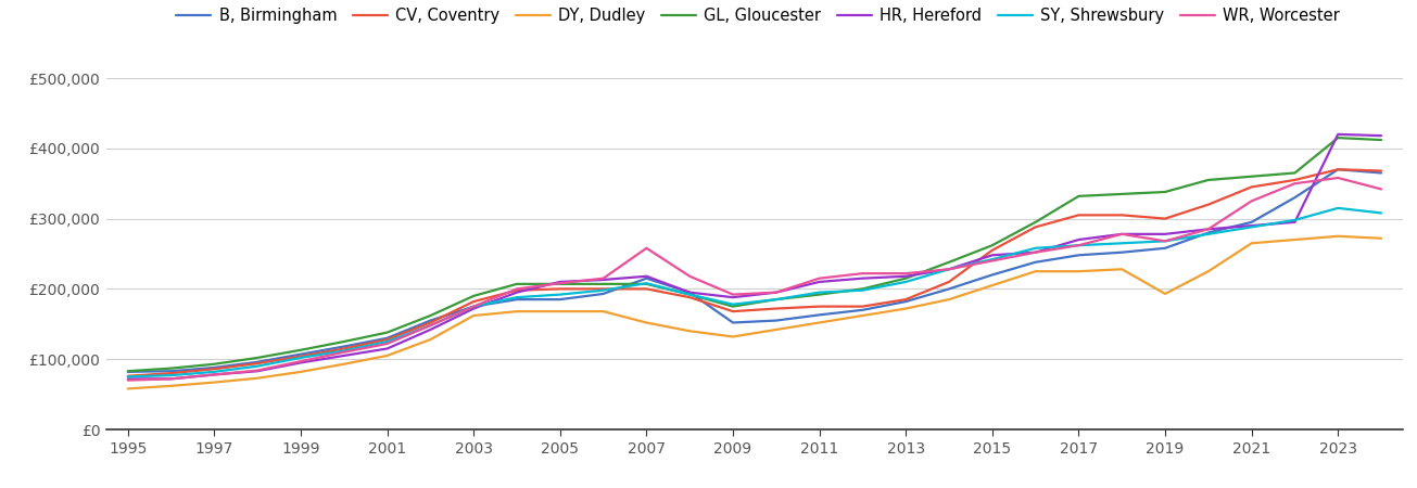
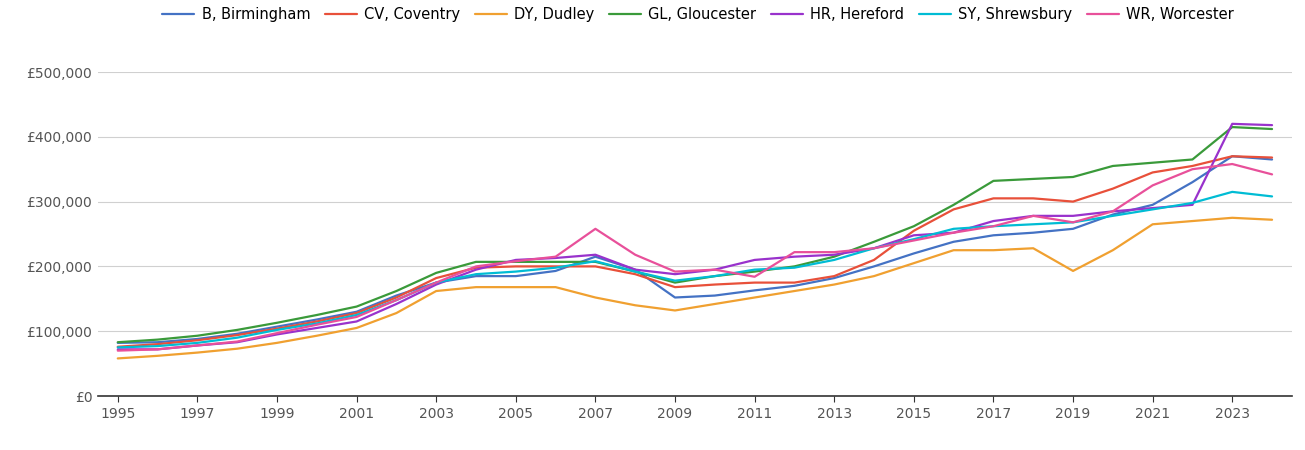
WR, Worcester/2011: £215,000 -> £184,000
